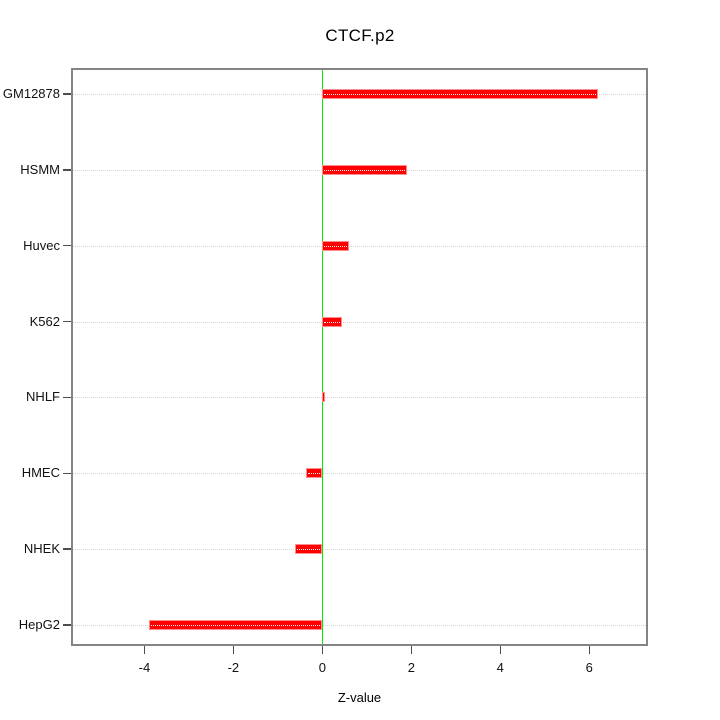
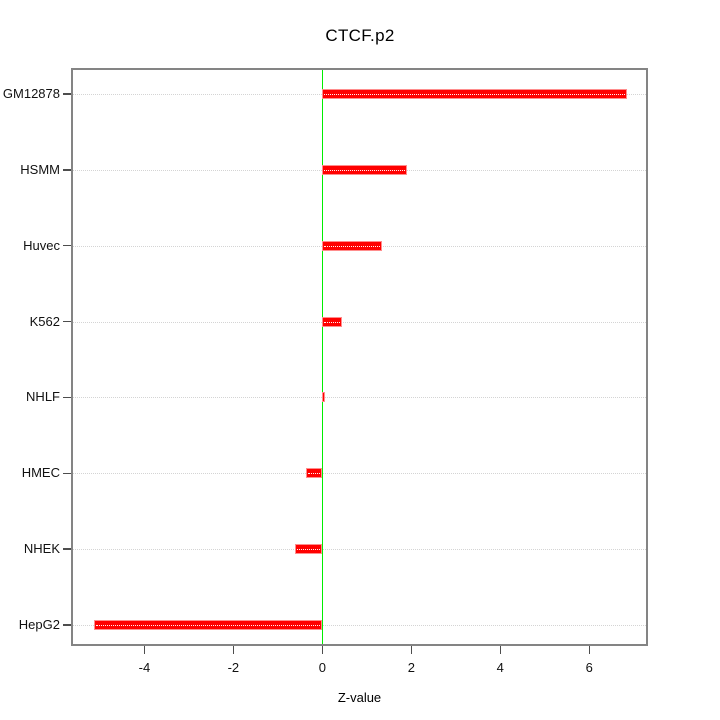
GM12878: 6.2 -> 6.8
Huvec: 0.6 -> 1.4
HepG2: -3.9 -> -5.1
